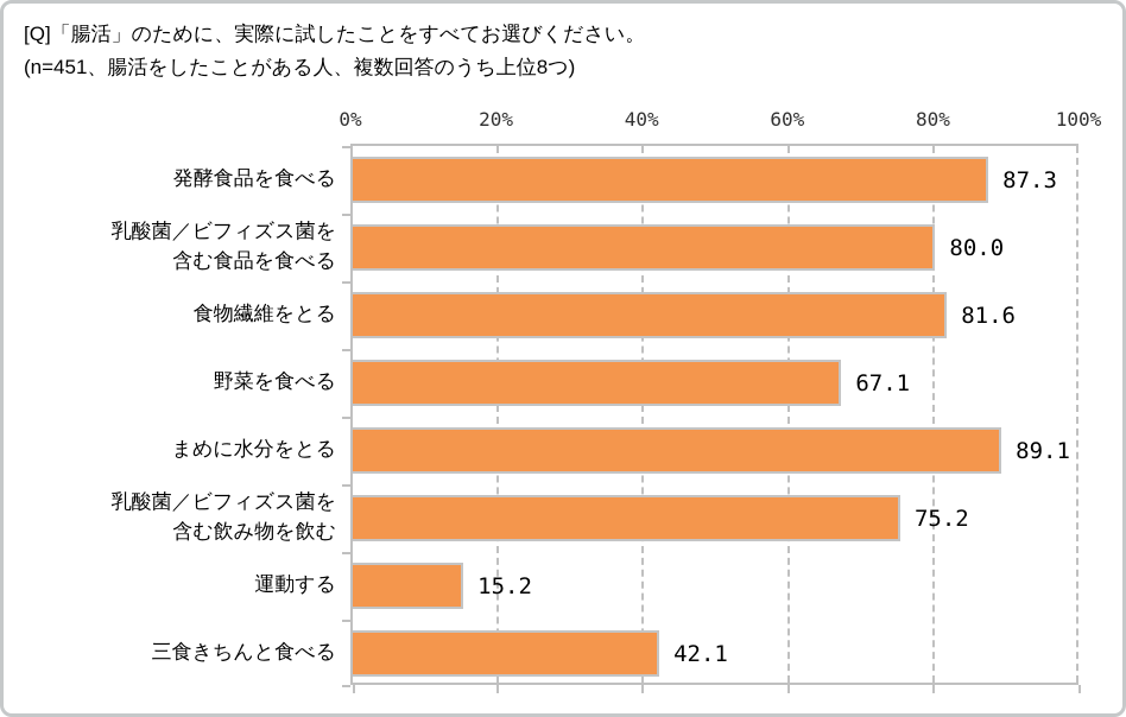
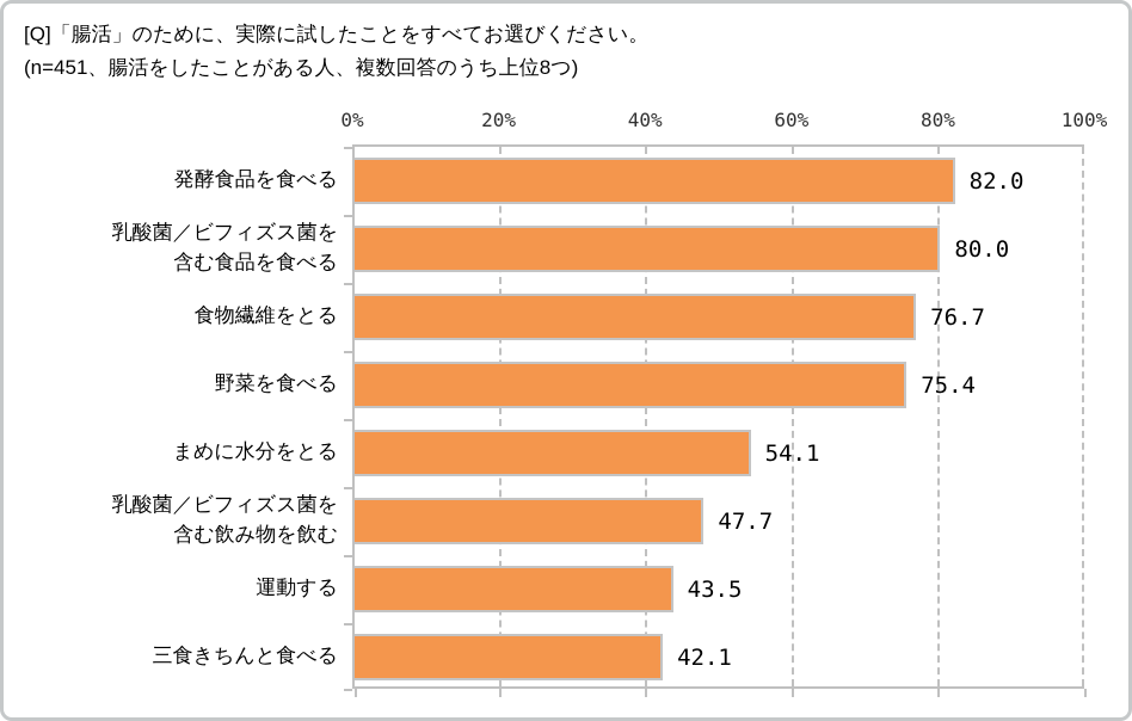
発酵食品を食べる: 87.3 -> 82.0
食物繊維をとる: 81.6 -> 76.7
野菜を食べる: 67.1 -> 75.4
まめに水分をとる: 89.1 -> 54.1
乳酸菌／ビフィズス菌を 含む飲み物を飲む: 75.2 -> 47.7
運動する: 15.2 -> 43.5
